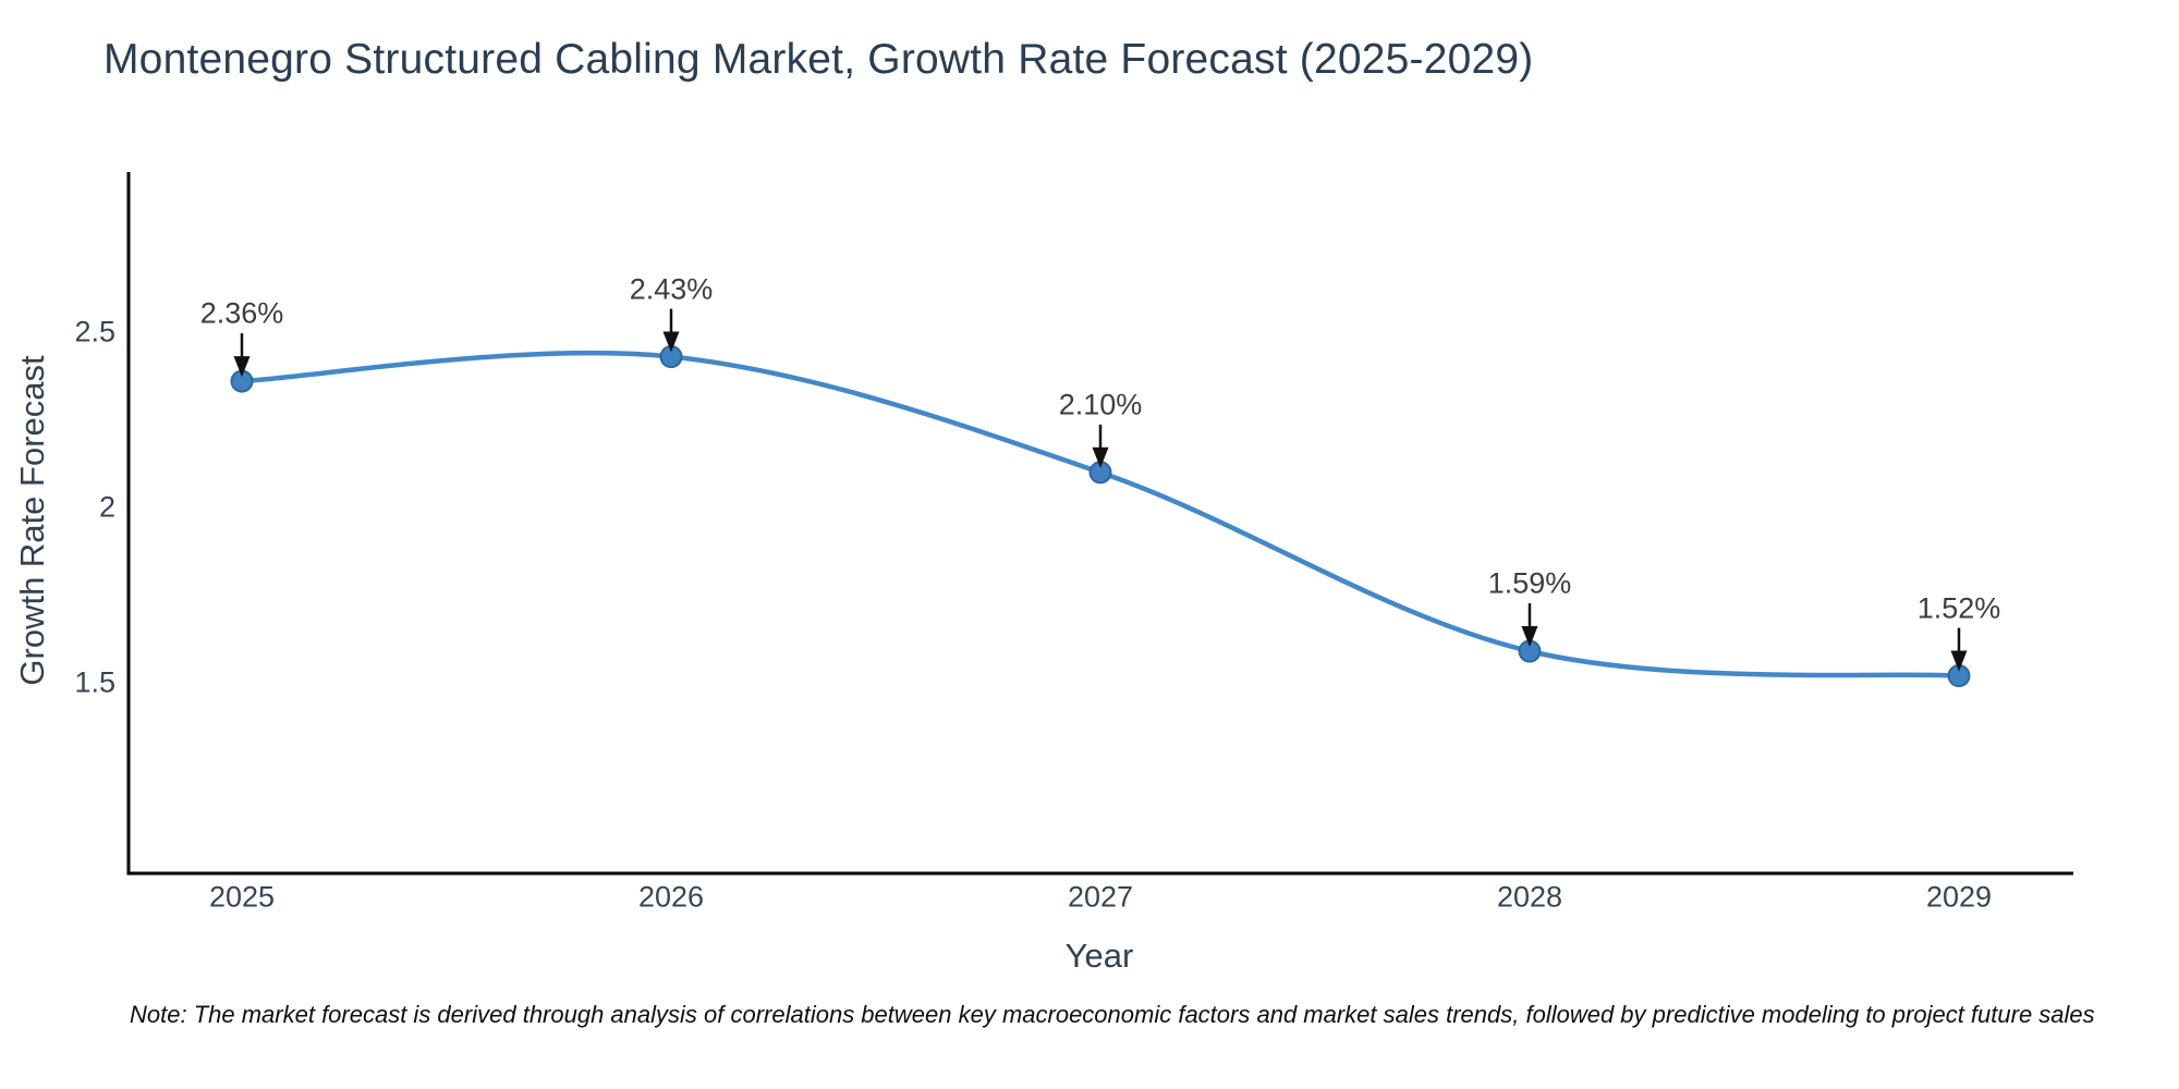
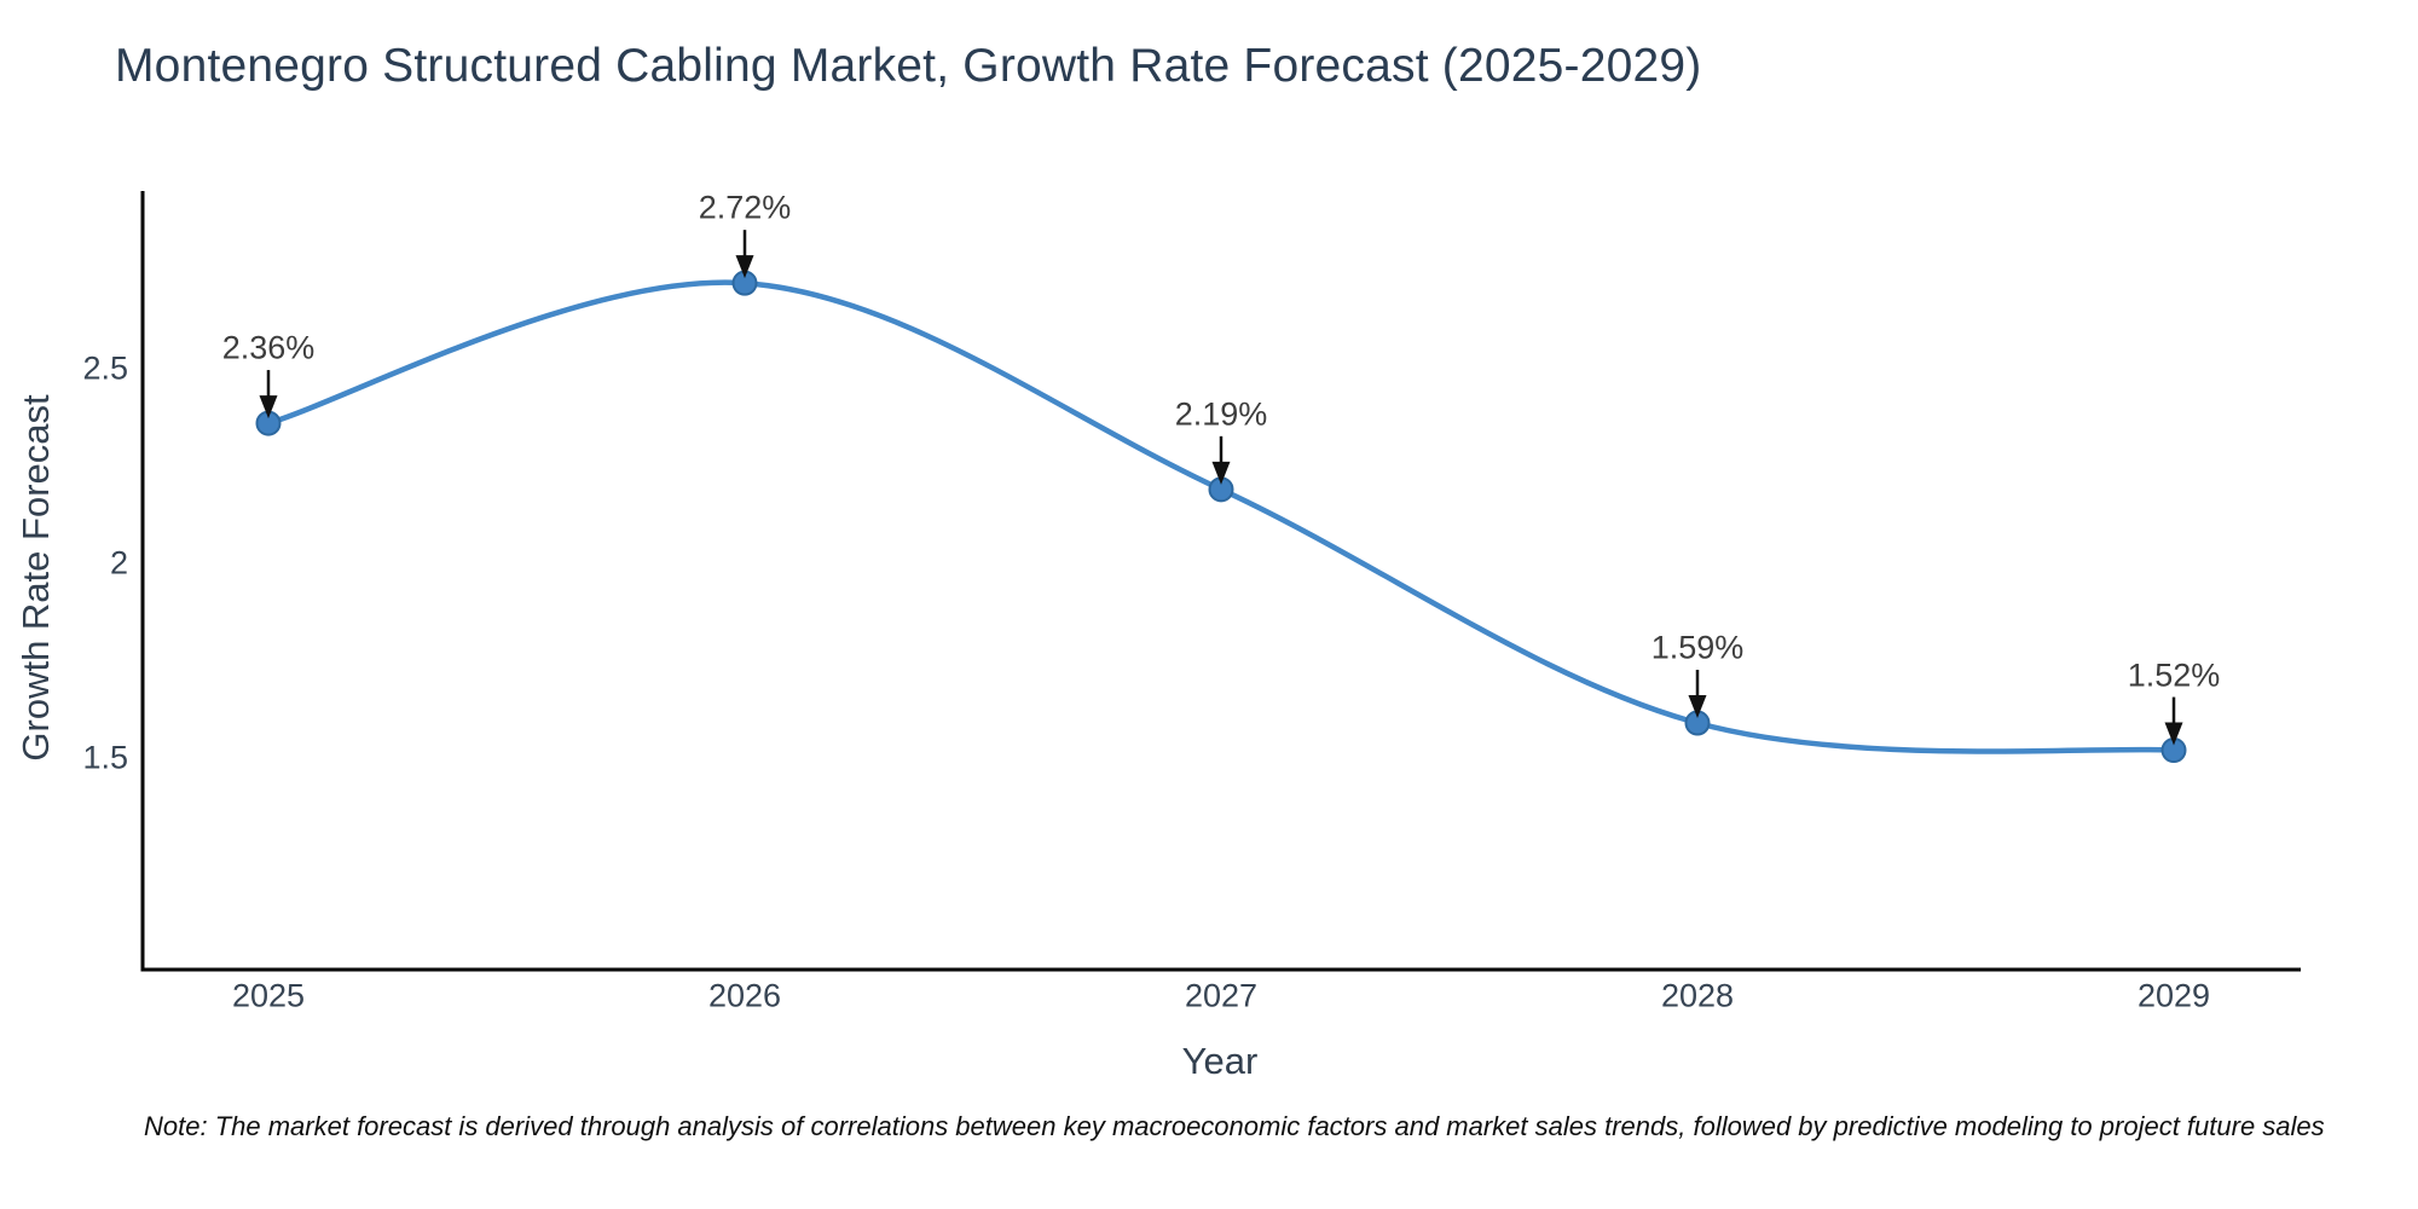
2026: 2.43% -> 2.72%
2027: 2.10% -> 2.19%
